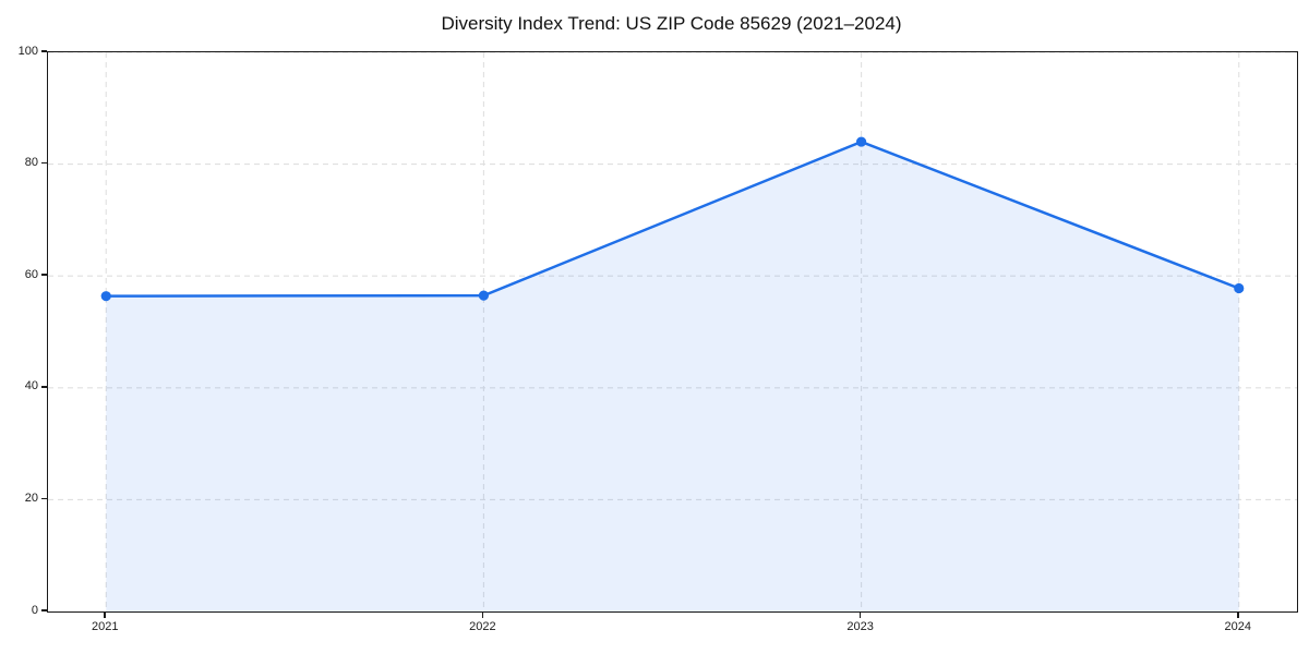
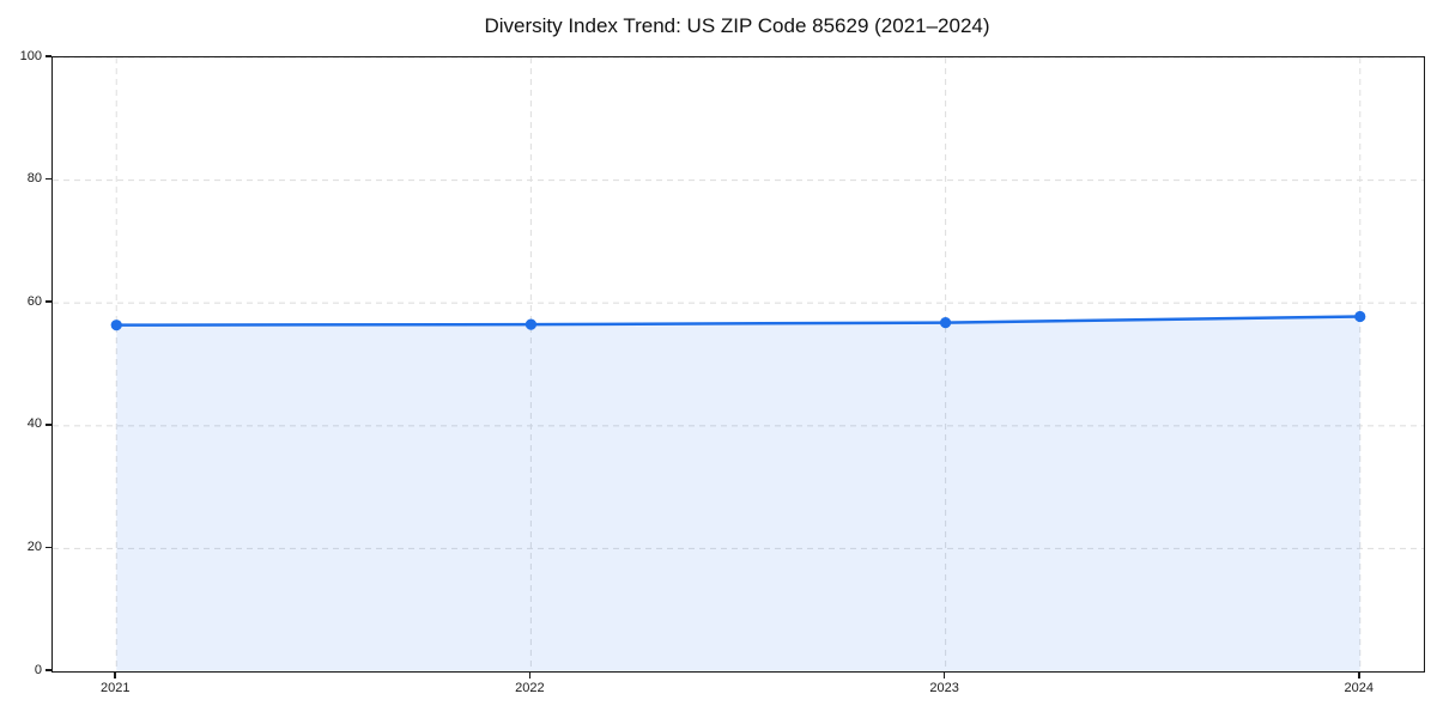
2023: 84 -> 57
